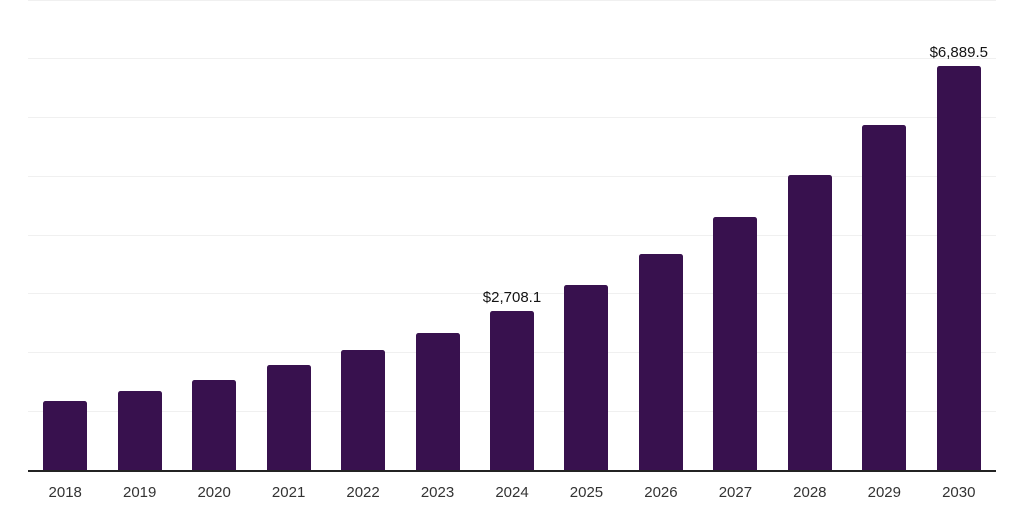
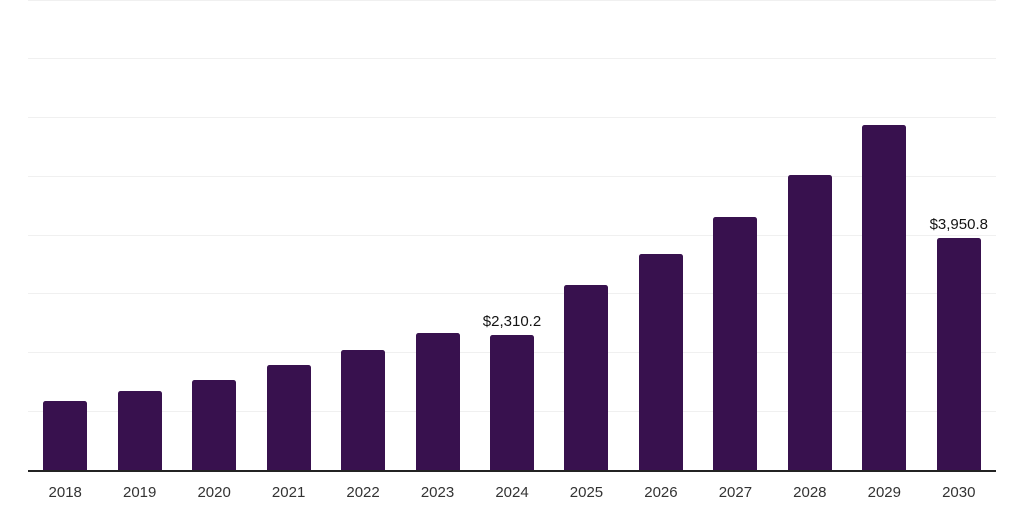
2024: $2,708.1 -> $2,310.2
2030: $6,889.5 -> $3,950.8
